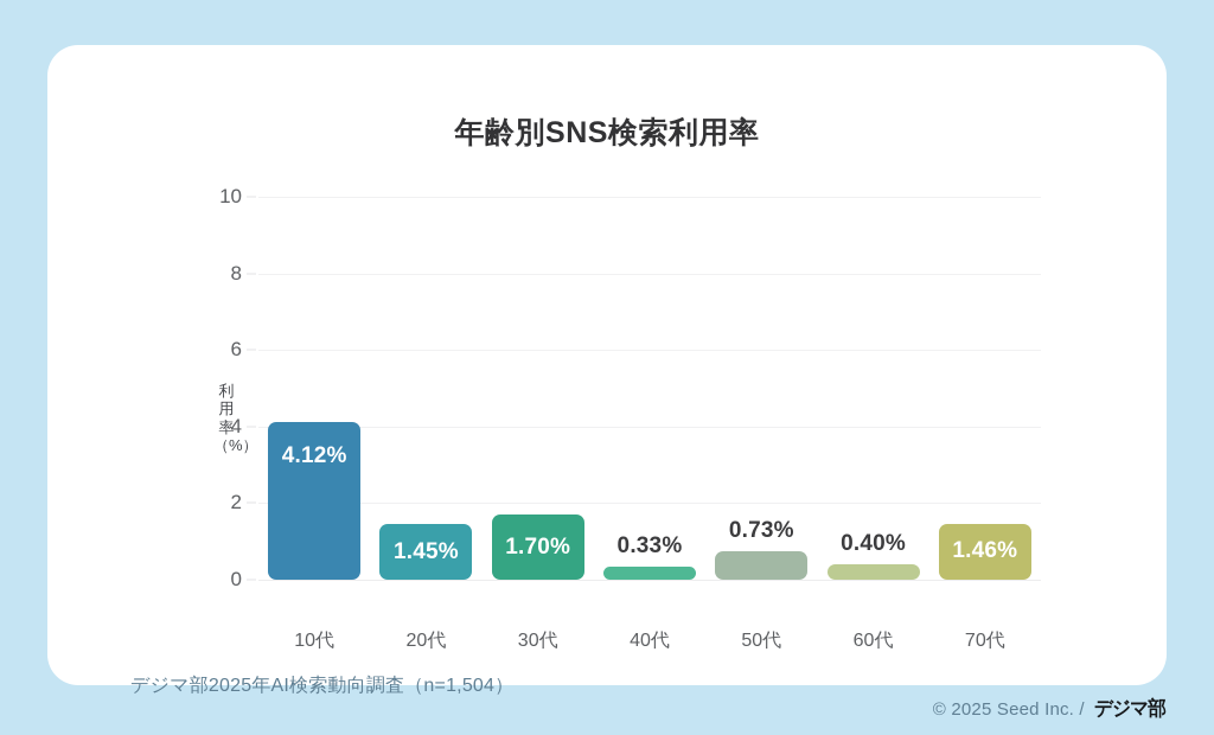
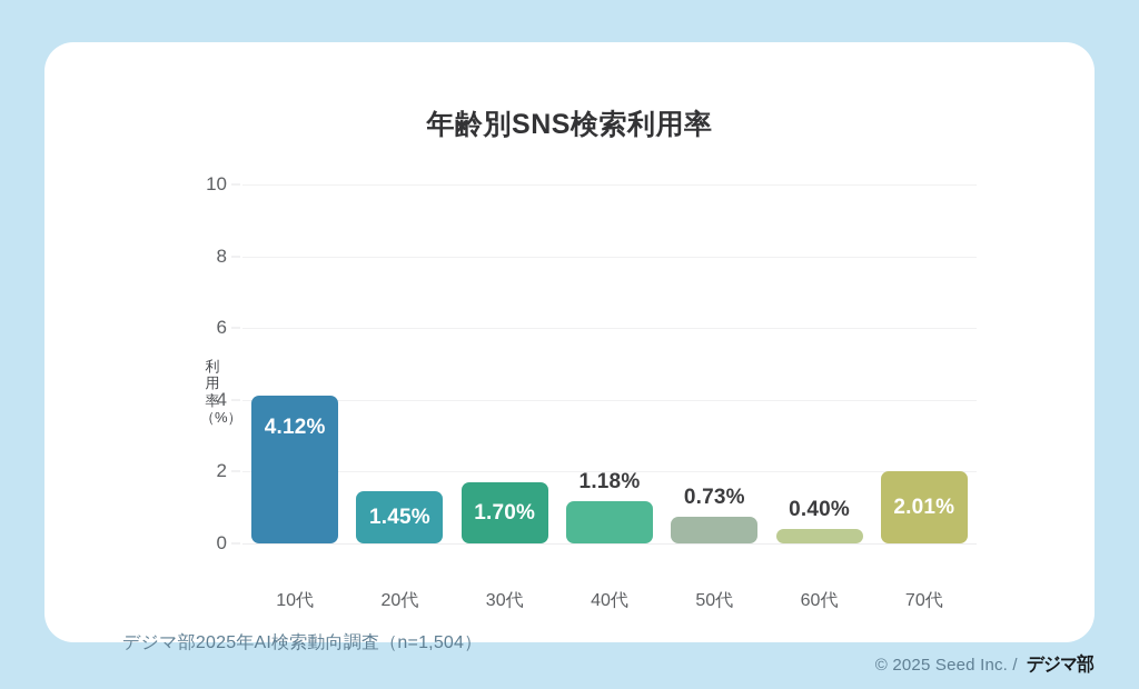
40代: 0.33% -> 1.18%
70代: 1.46% -> 2.01%
